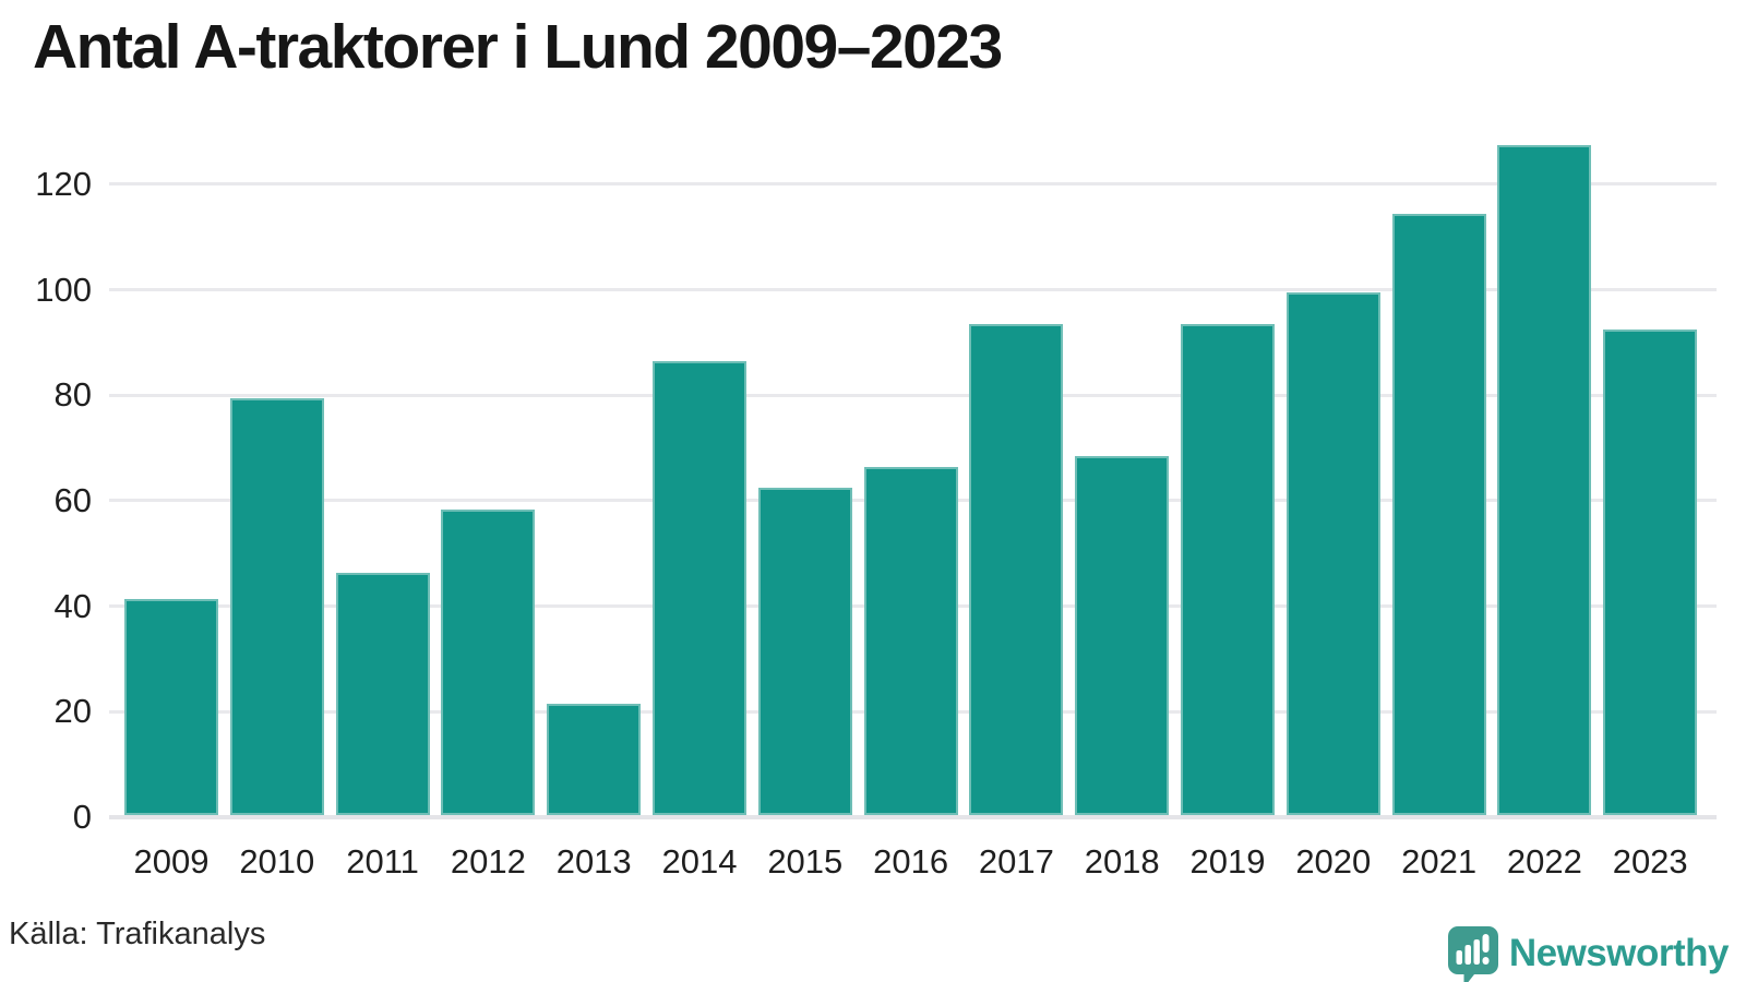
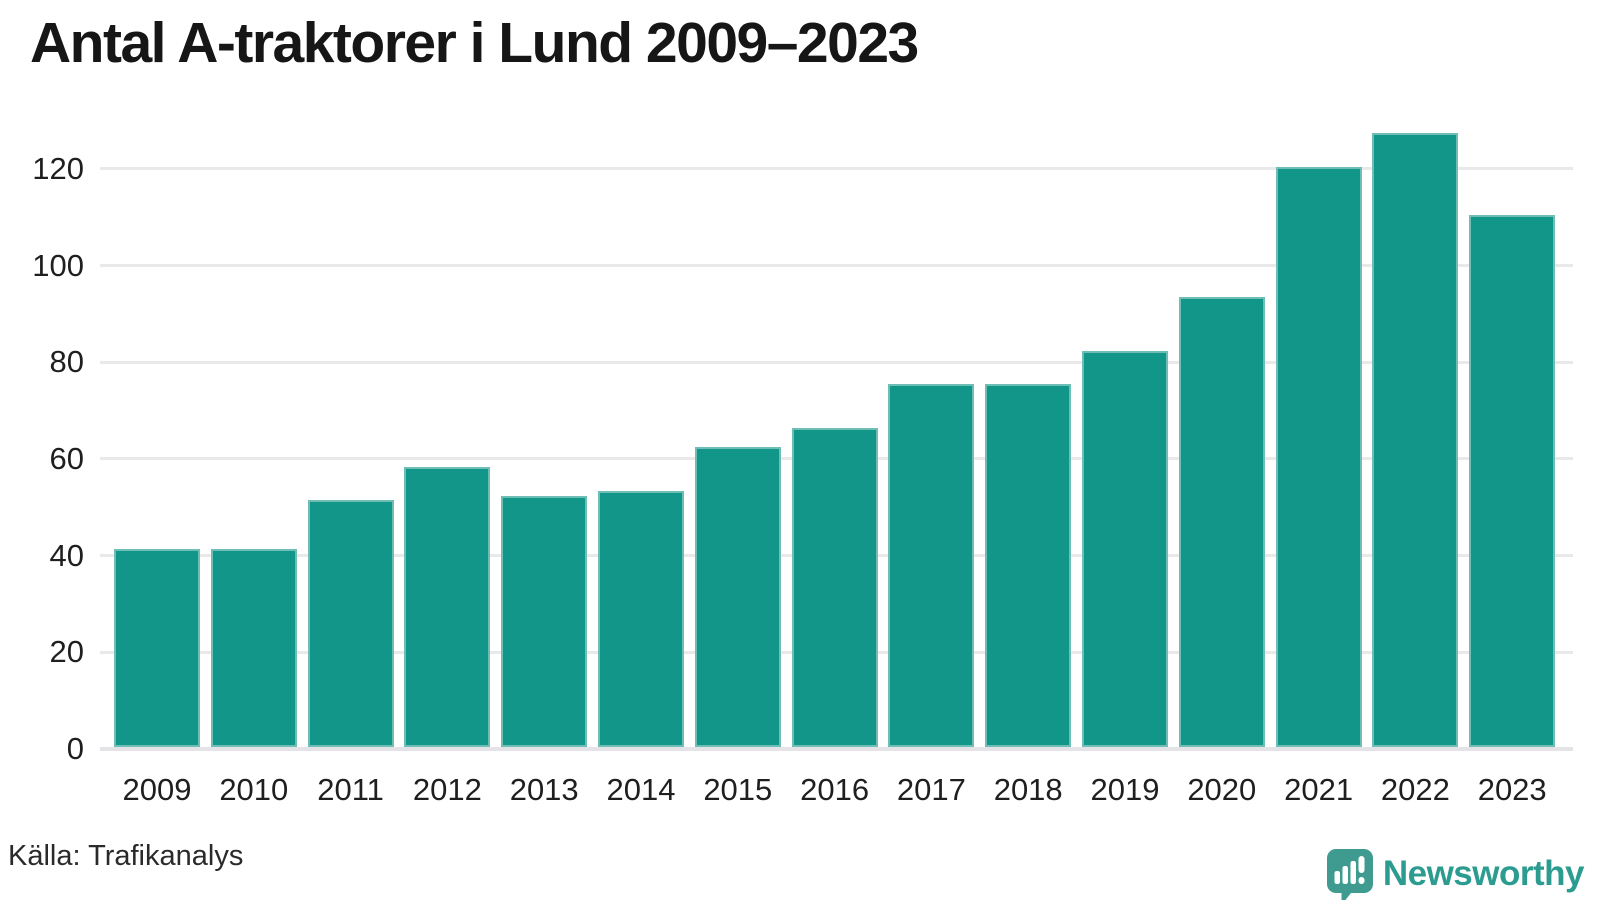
2010: 79 -> 41
2011: 46 -> 51
2013: 21 -> 52
2014: 86 -> 53
2017: 93 -> 75
2018: 68 -> 75
2019: 93 -> 82
2020: 99 -> 93
2021: 114 -> 120
2023: 92 -> 110
